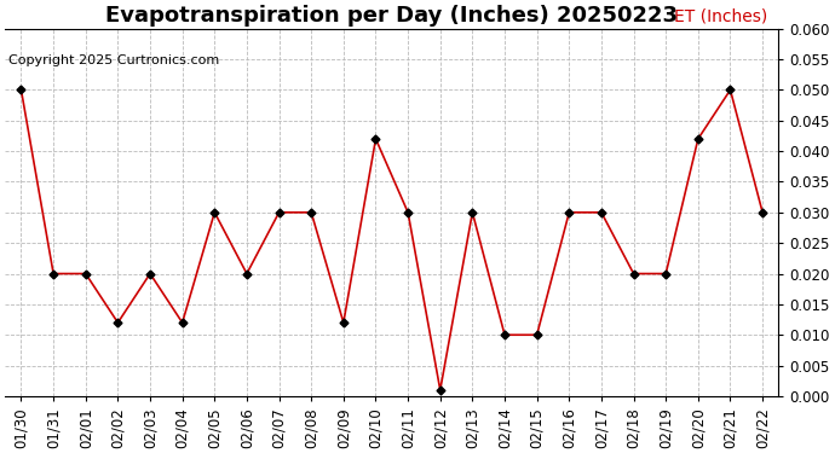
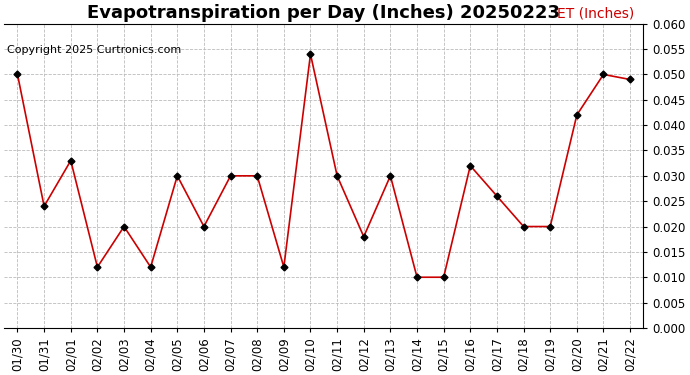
01/31: 0.020 -> 0.024
02/01: 0.020 -> 0.033
02/10: 0.042 -> 0.054
02/12: 0.001 -> 0.018
02/16: 0.030 -> 0.032
02/17: 0.030 -> 0.026
02/22: 0.030 -> 0.049
